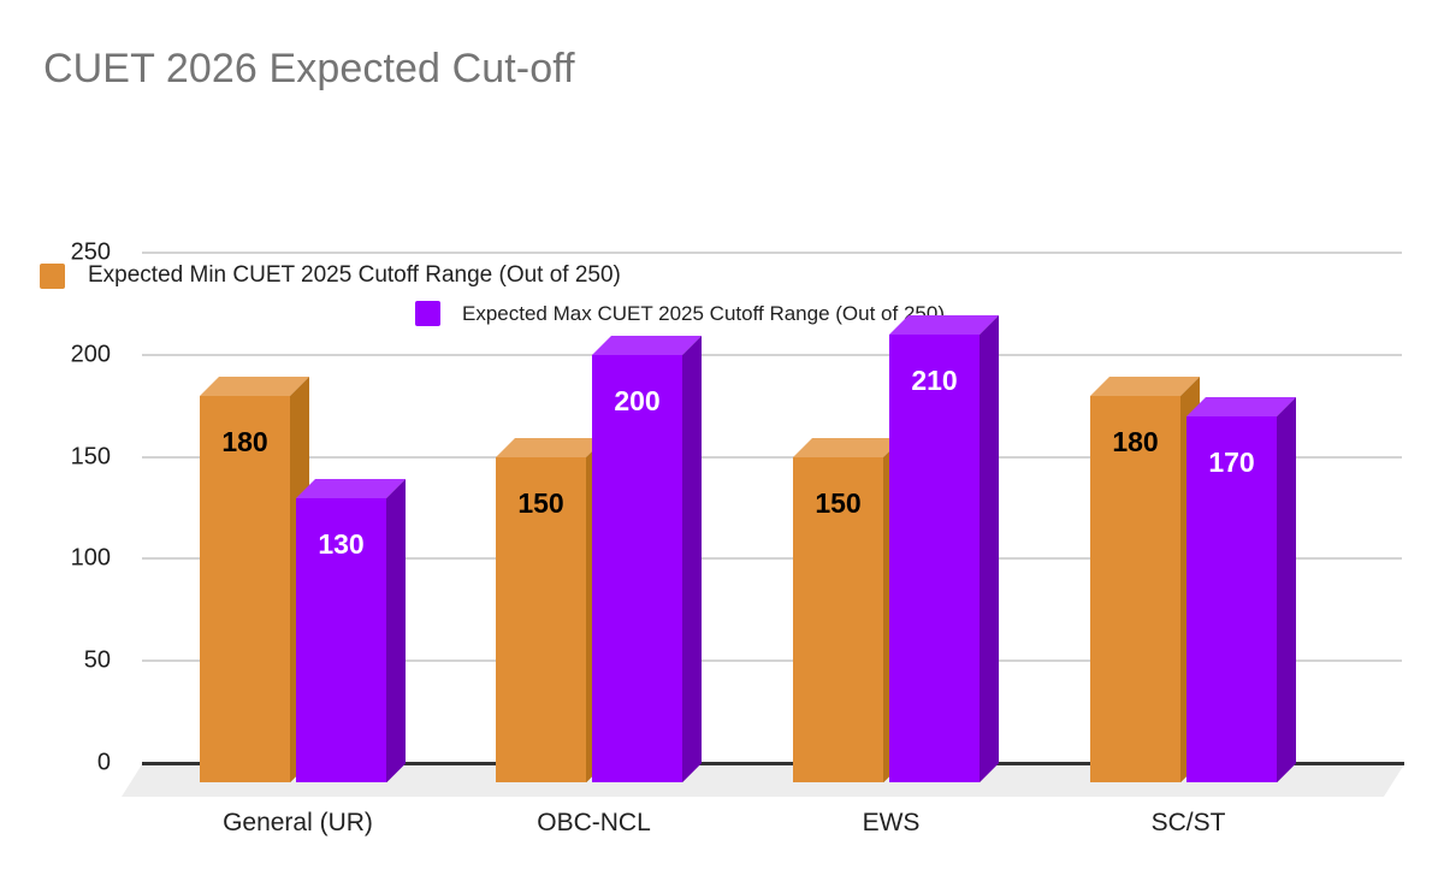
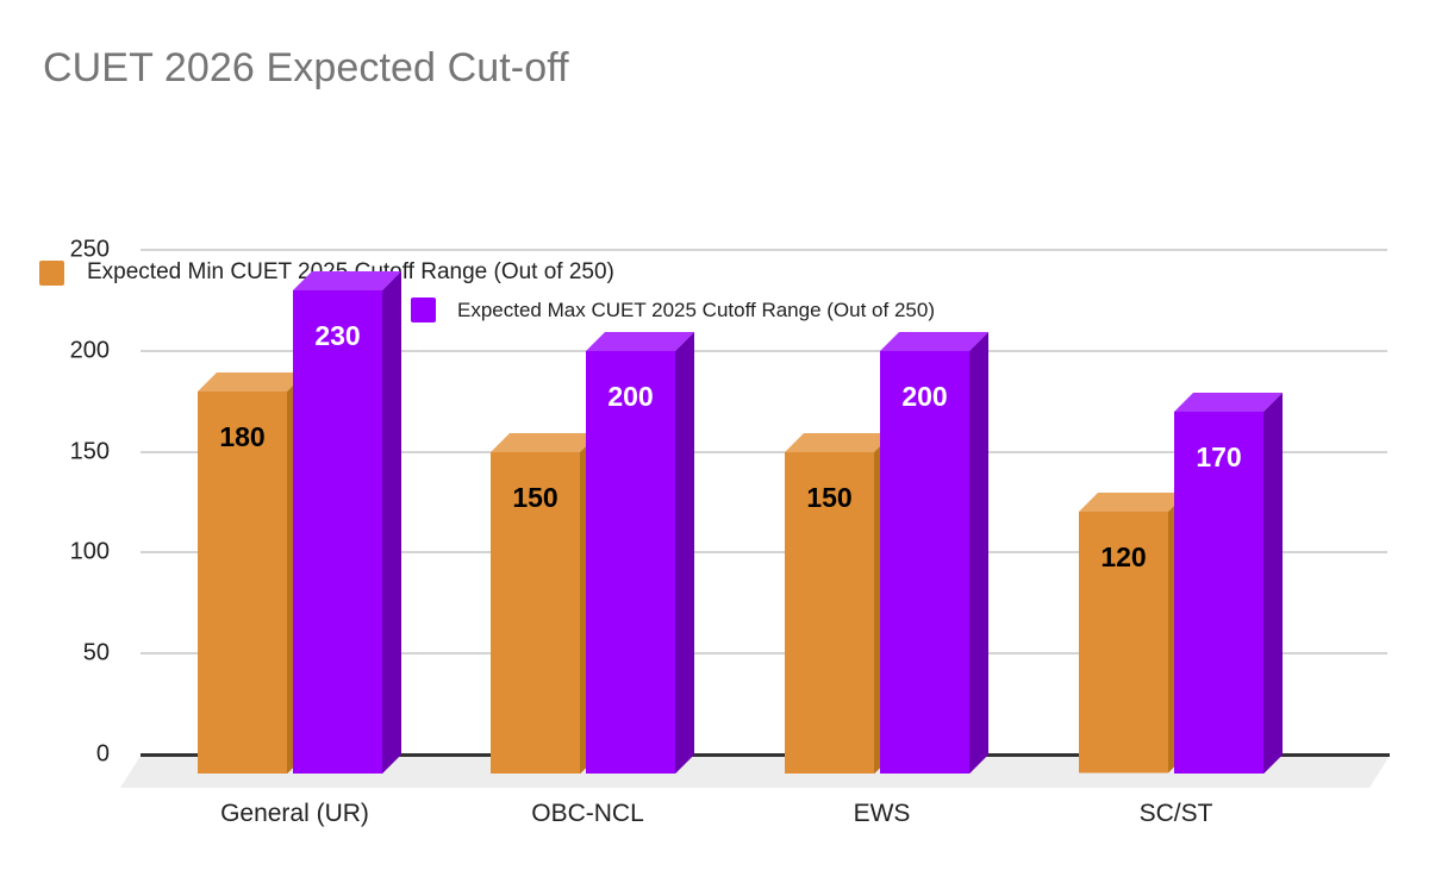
Expected Max CUET 2025 Cutoff Range (Out of 250)/General (UR): 130 -> 230
Expected Max CUET 2025 Cutoff Range (Out of 250)/EWS: 210 -> 200
Expected Min CUET 2025 Cutoff Range (Out of 250)/SC/ST: 180 -> 120
